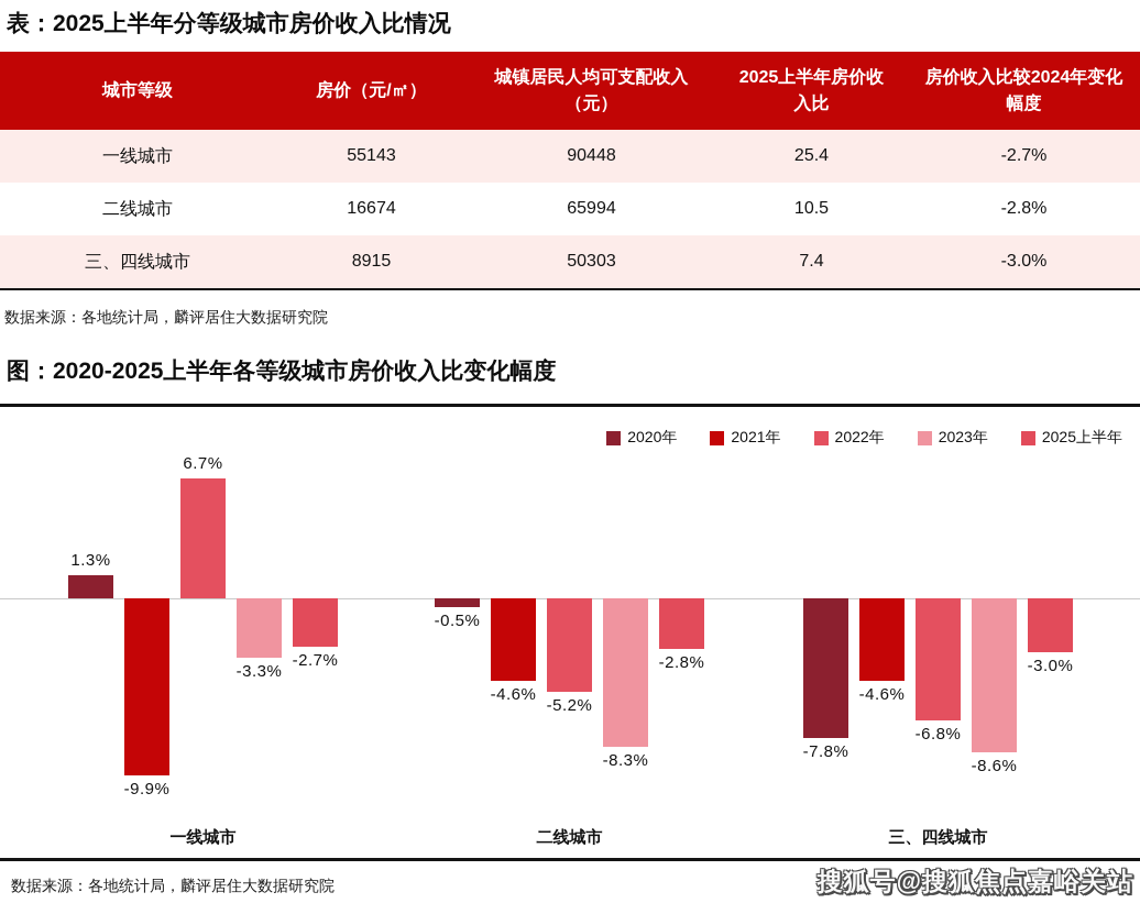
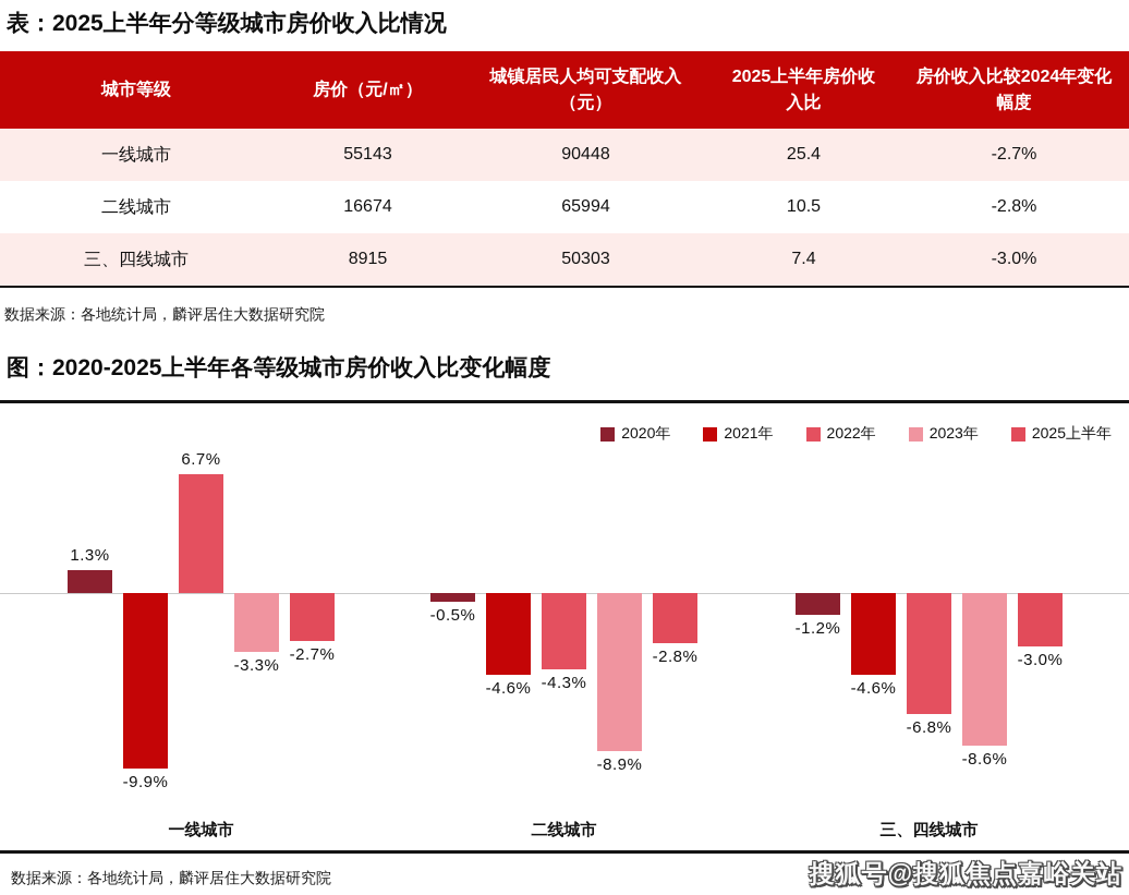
2022年/二线城市: -5.2% -> -4.3%
2023年/二线城市: -8.3% -> -8.9%
2020年/三、四线城市: -7.8% -> -1.2%
